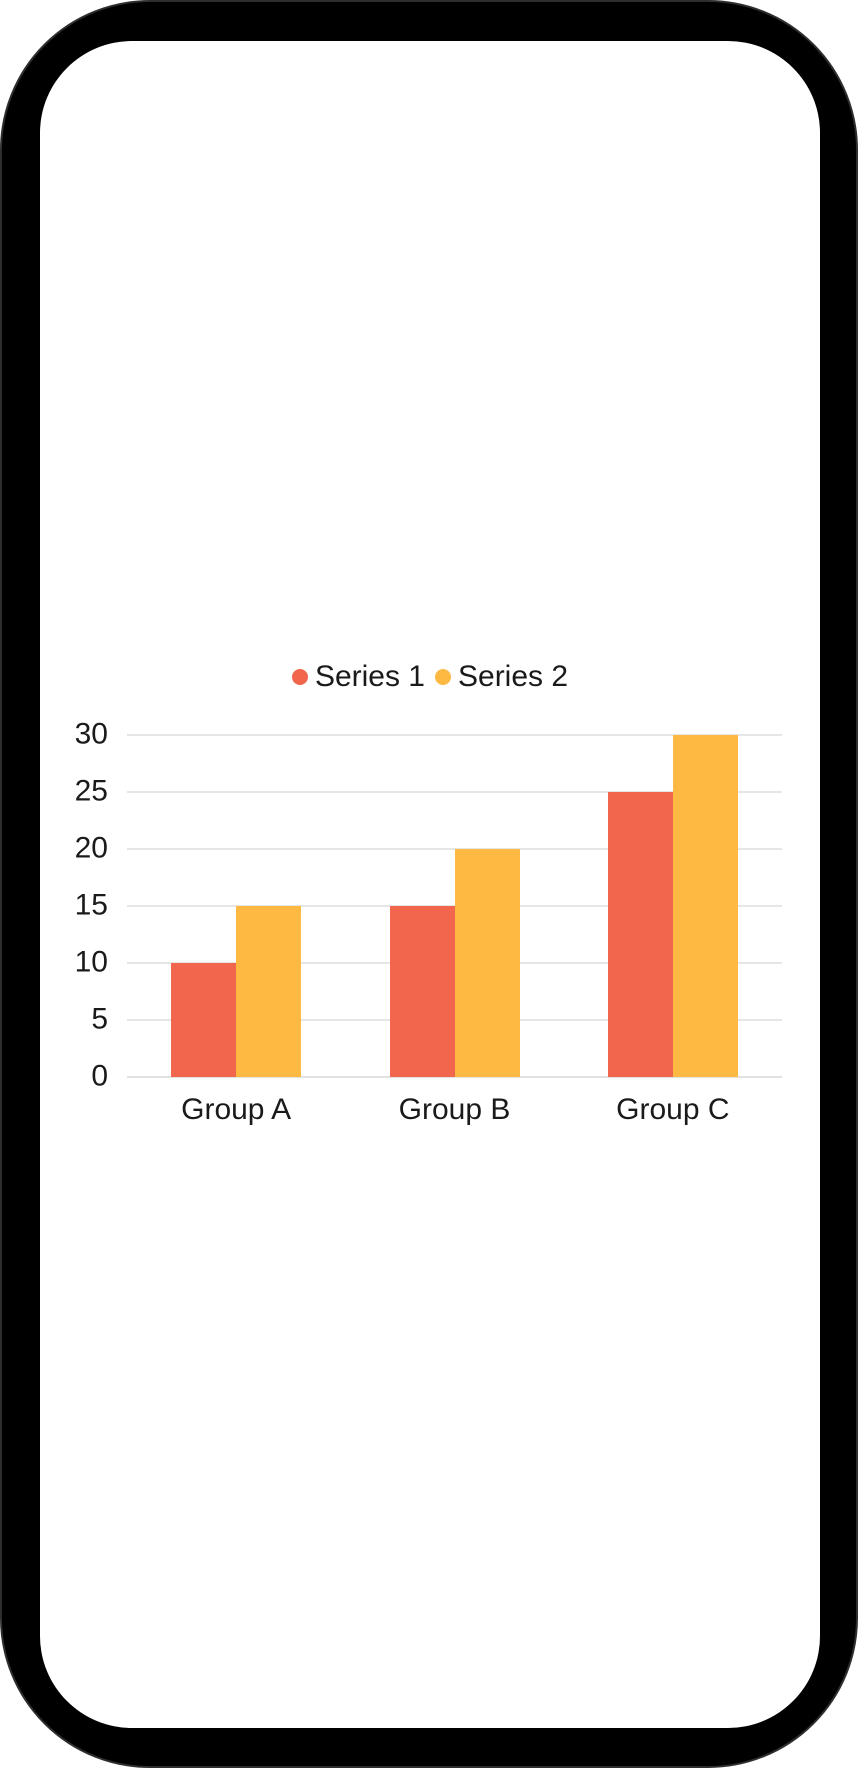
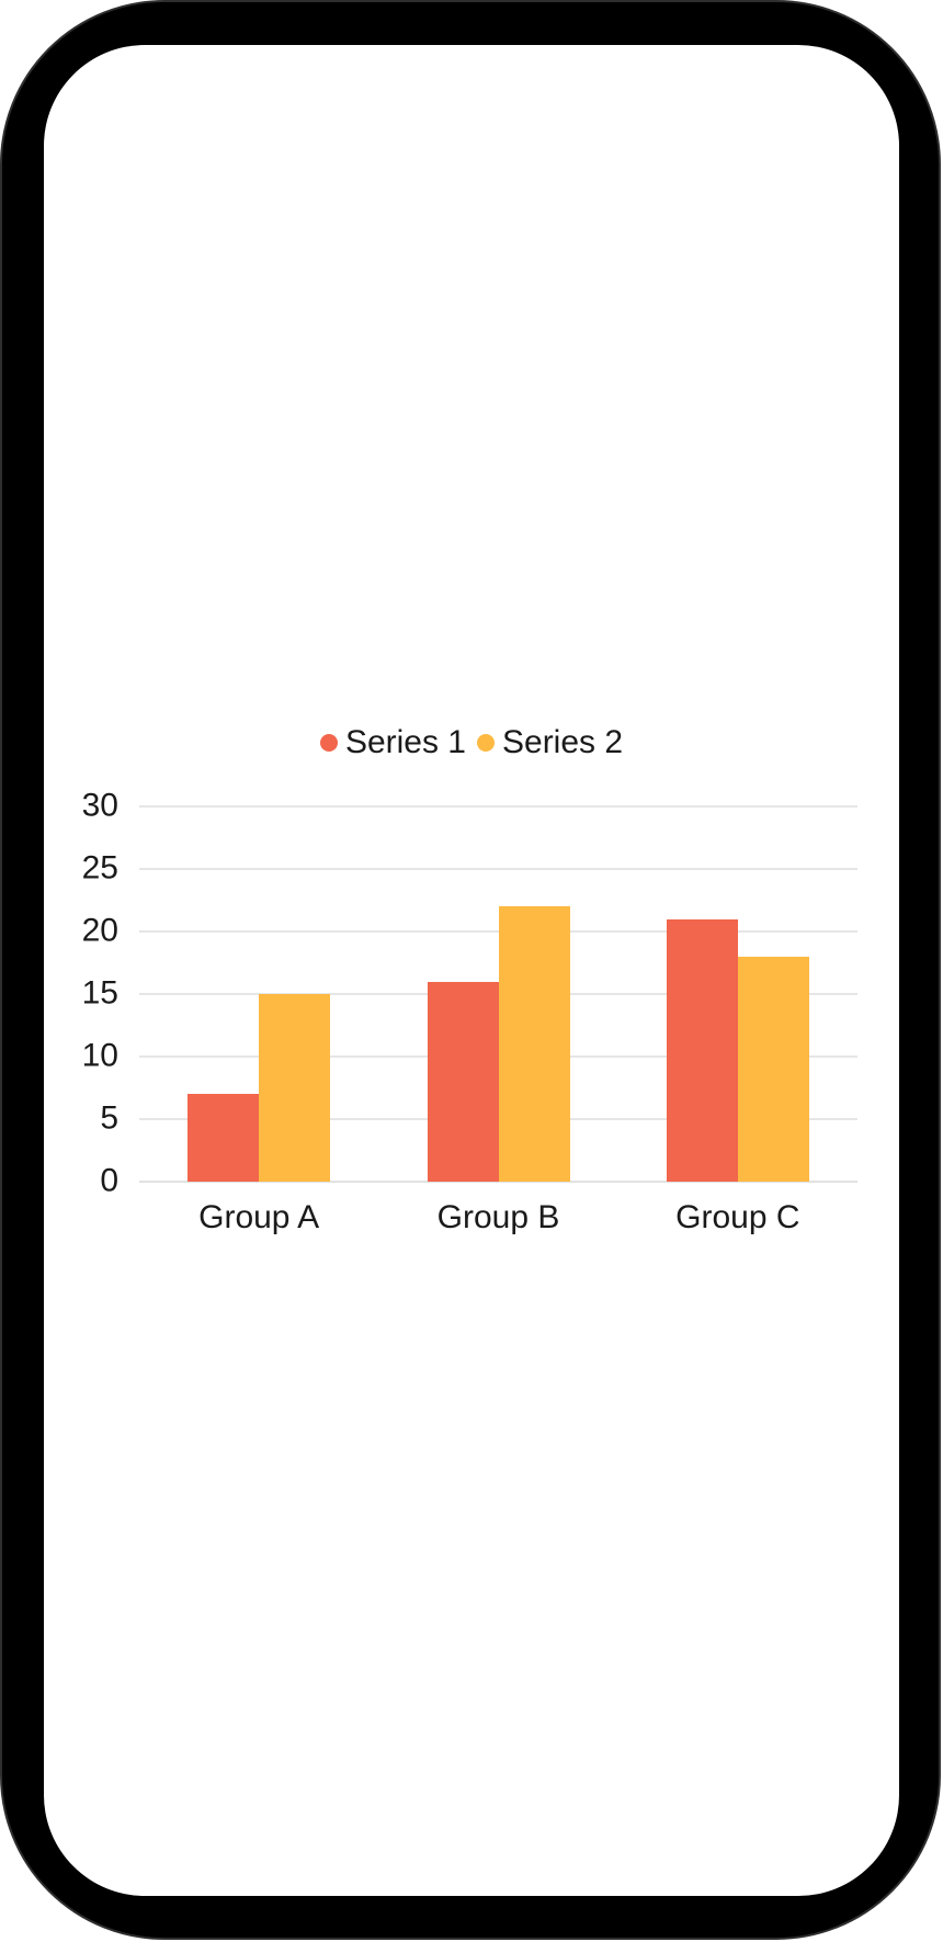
Series 1/Group A: 10 -> 7
Series 1/Group B: 15 -> 16
Series 2/Group B: 20 -> 22
Series 1/Group C: 25 -> 21
Series 2/Group C: 30 -> 18
